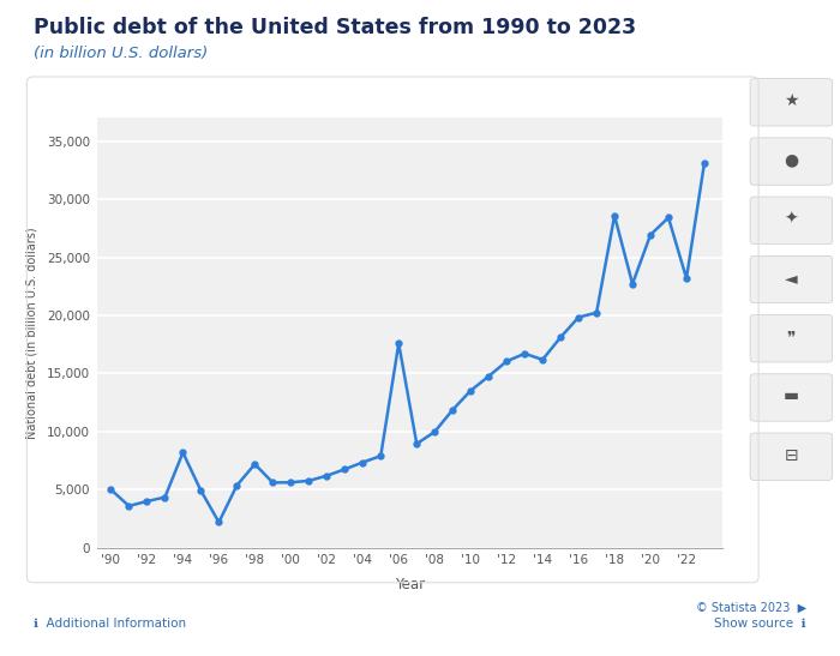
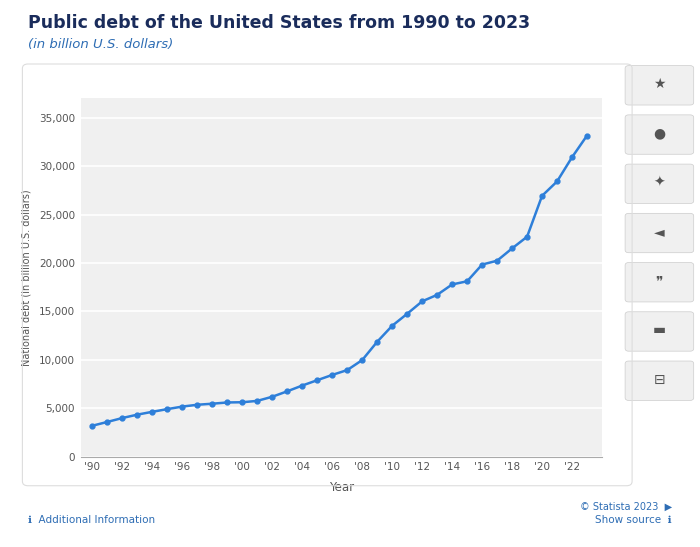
'90: 5,000 -> 3,200
'94: 8,200 -> 4,600
'96: 2,200 -> 5,200
'98: 7,200 -> 5,500
'06: 17,600 -> 8,500
'14: 16,200 -> 17,800
'18: 28,600 -> 21,500
'22: 23,200 -> 30,900
